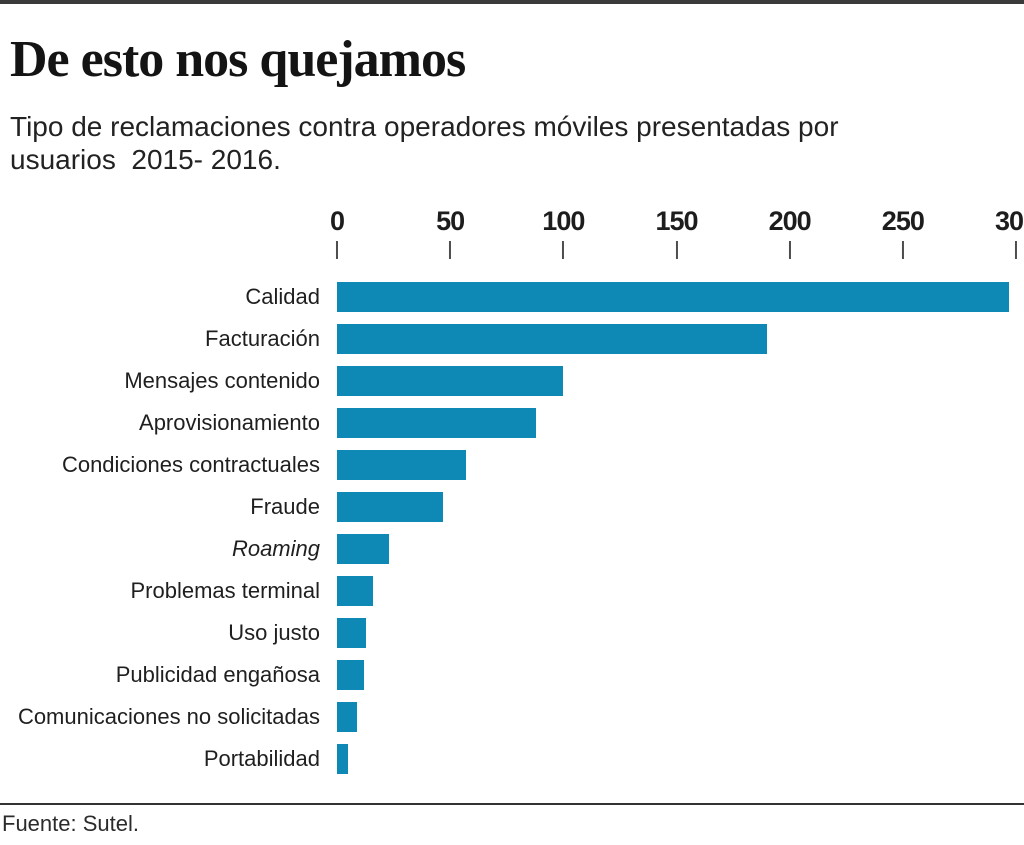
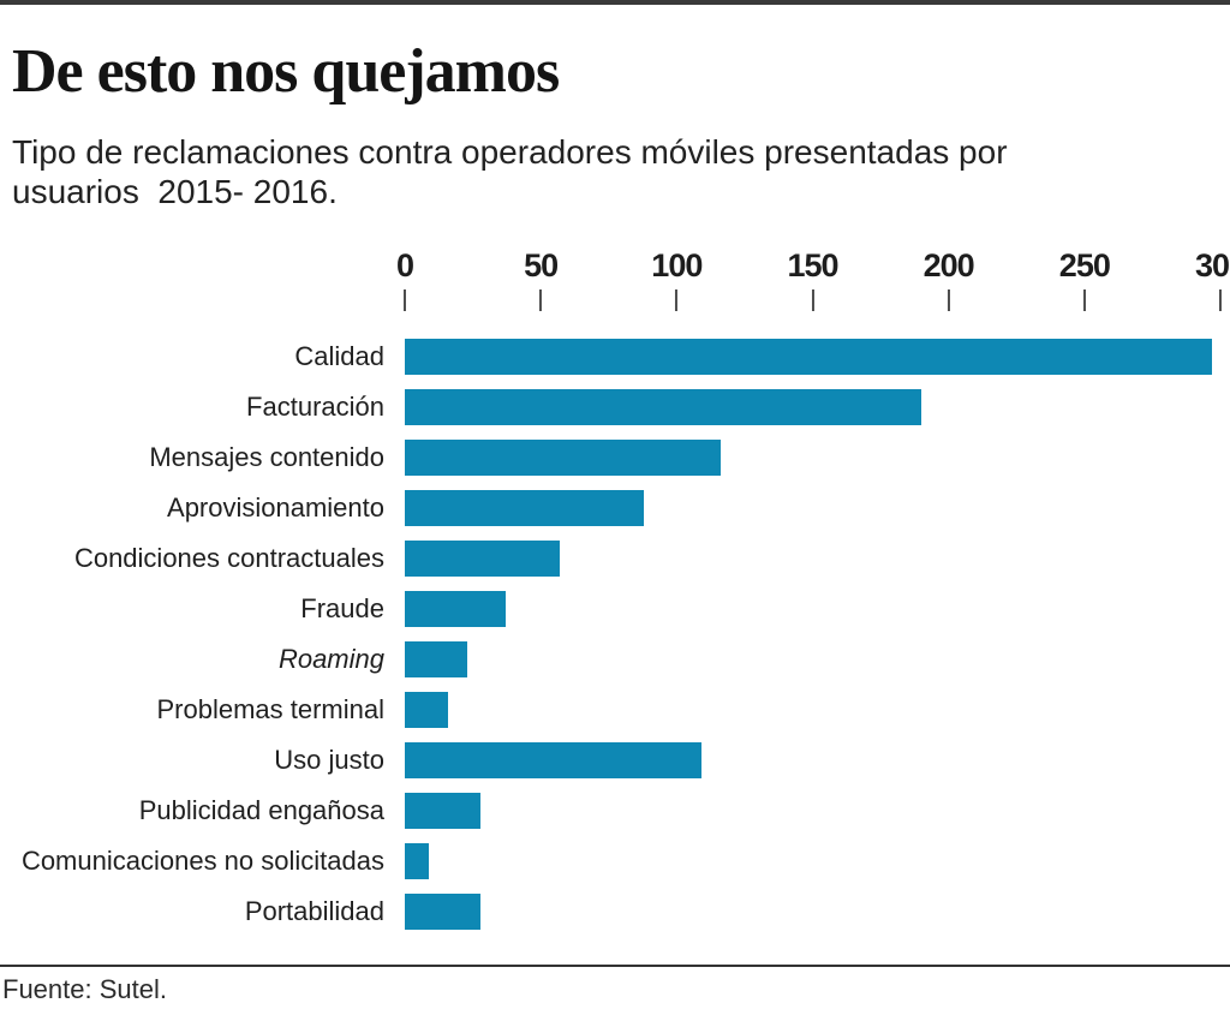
Mensajes contenido: 100 -> 116
Fraude: 47 -> 37
Uso justo: 13 -> 109
Publicidad engañosa: 12 -> 28
Portabilidad: 5 -> 28
